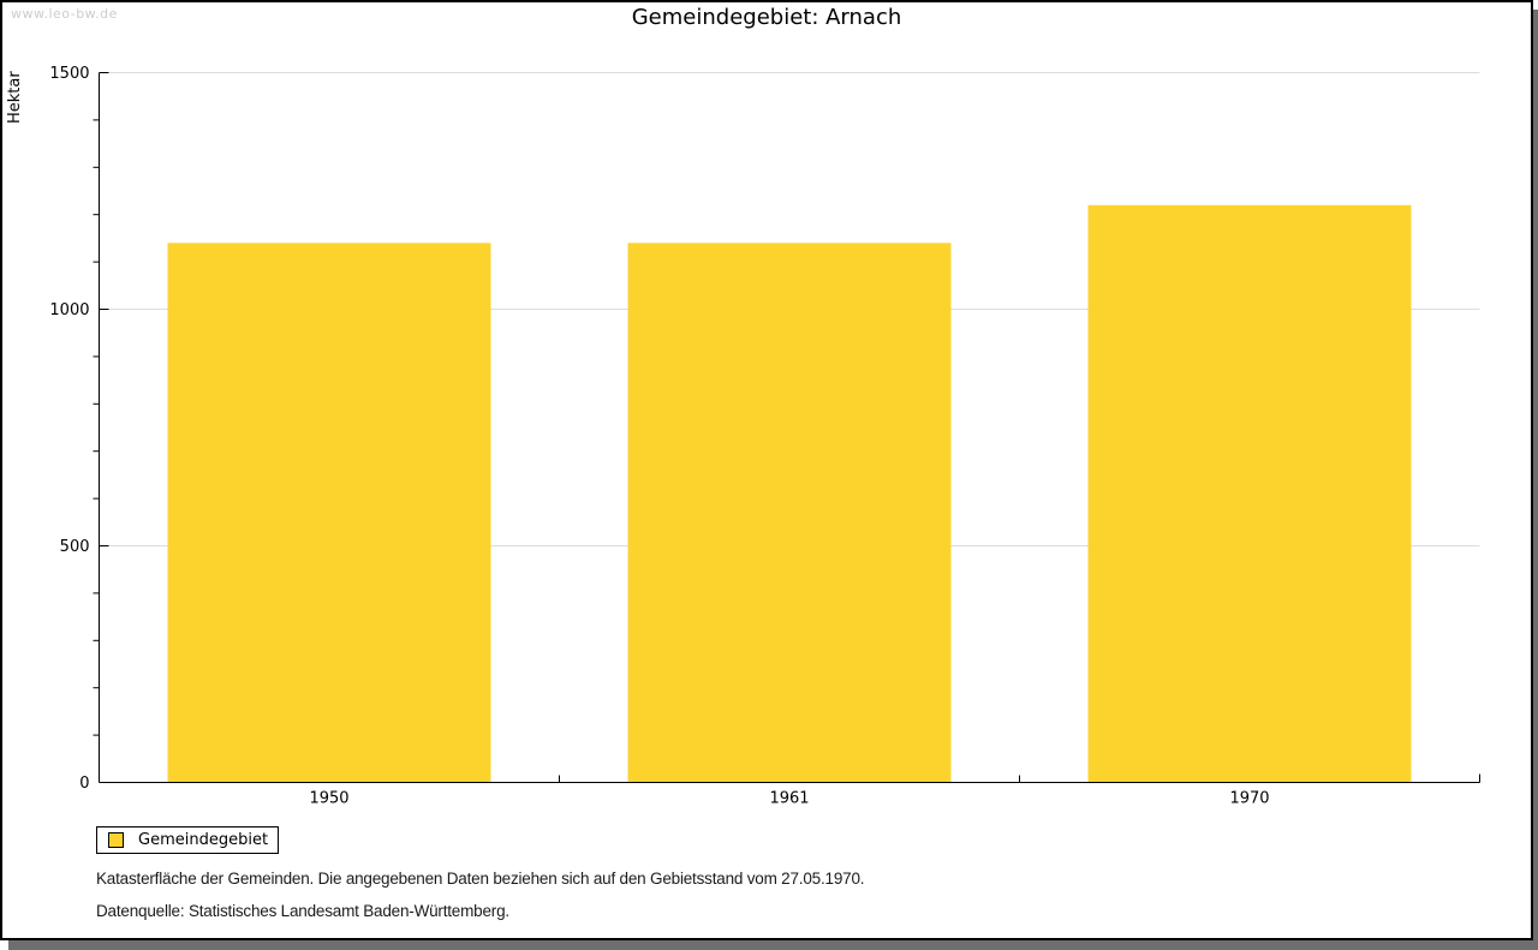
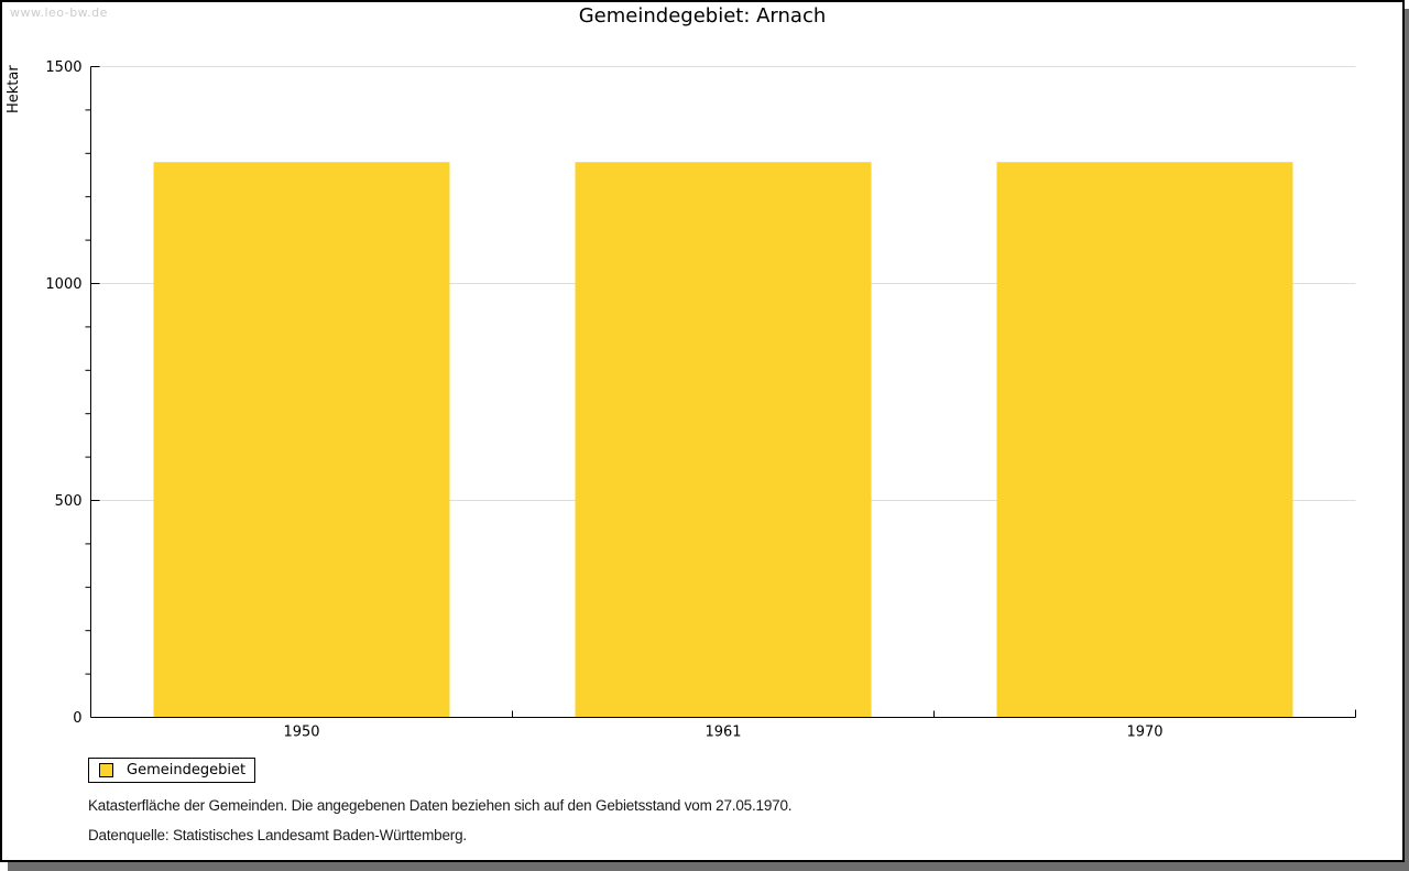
1950: 1140 -> 1280
1961: 1140 -> 1280
1970: 1220 -> 1280
